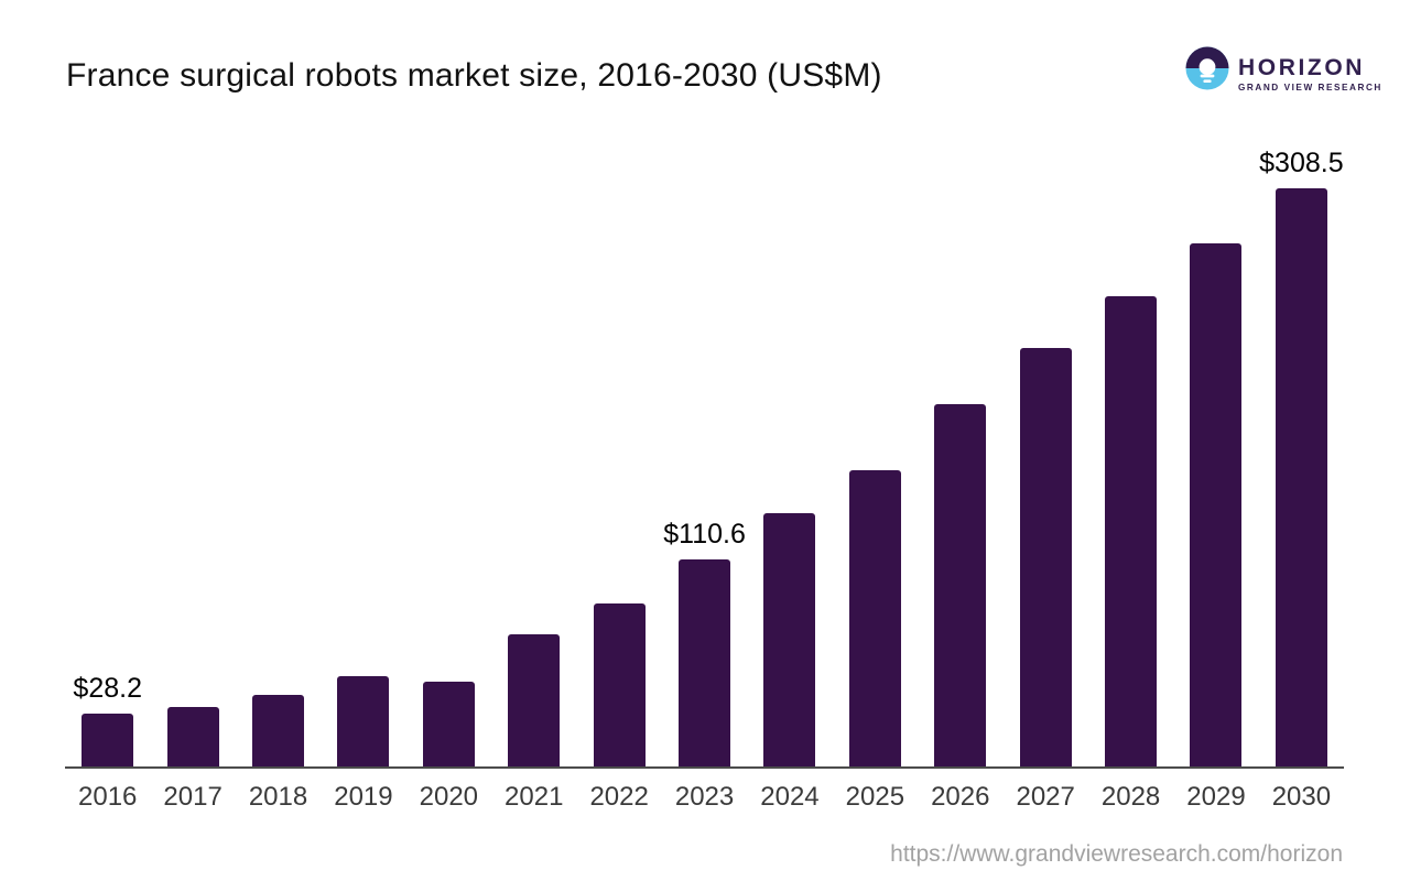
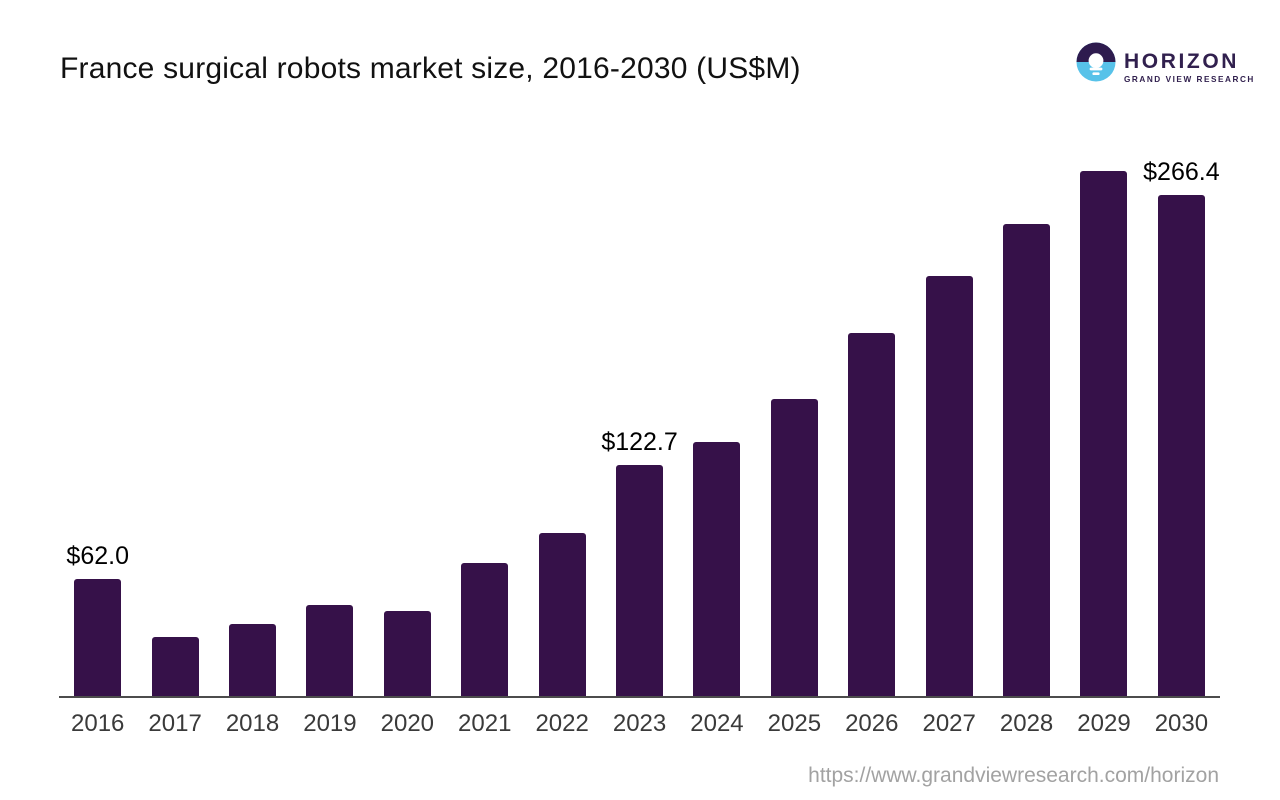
2016: $28.2 -> $62.0
2023: $110.6 -> $122.7
2030: $308.5 -> $266.4
